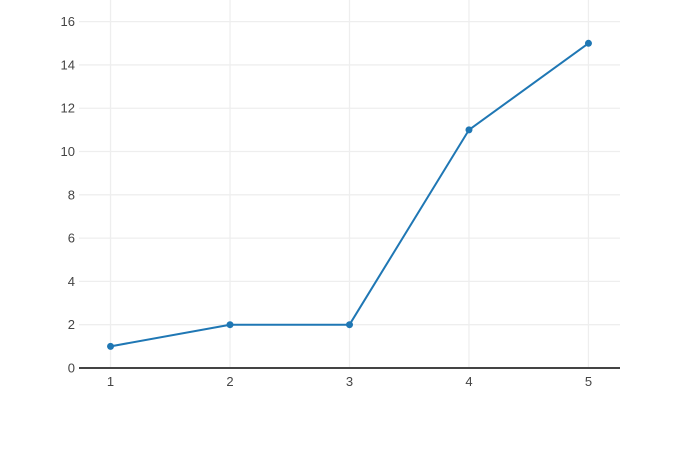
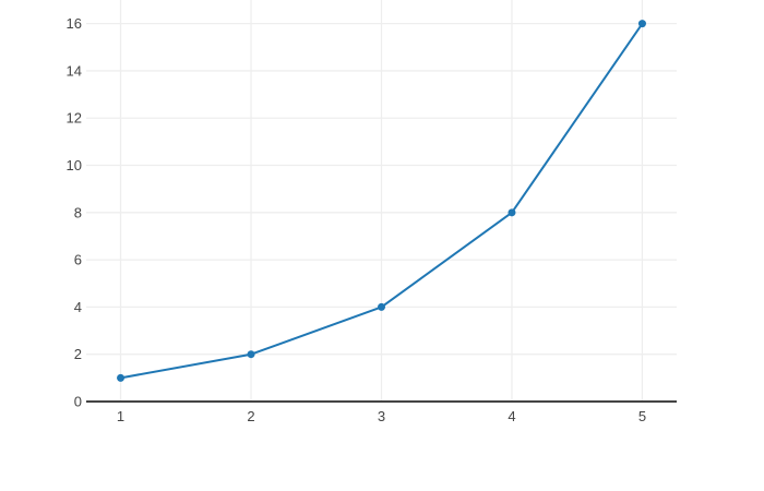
3: 2 -> 4
4: 11 -> 8
5: 15 -> 16
